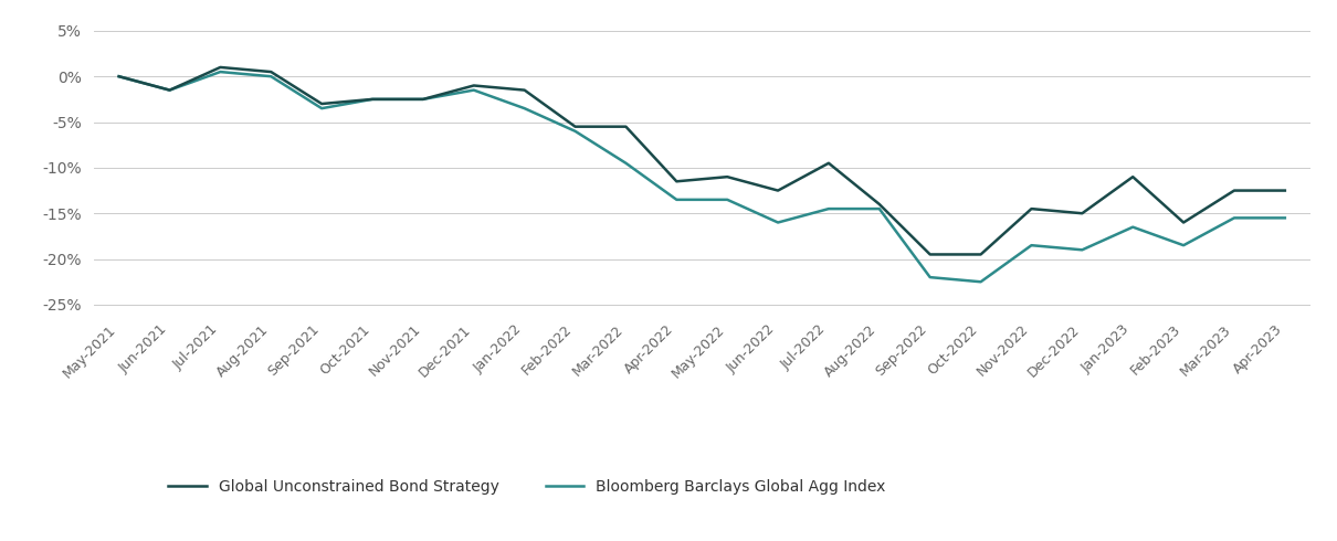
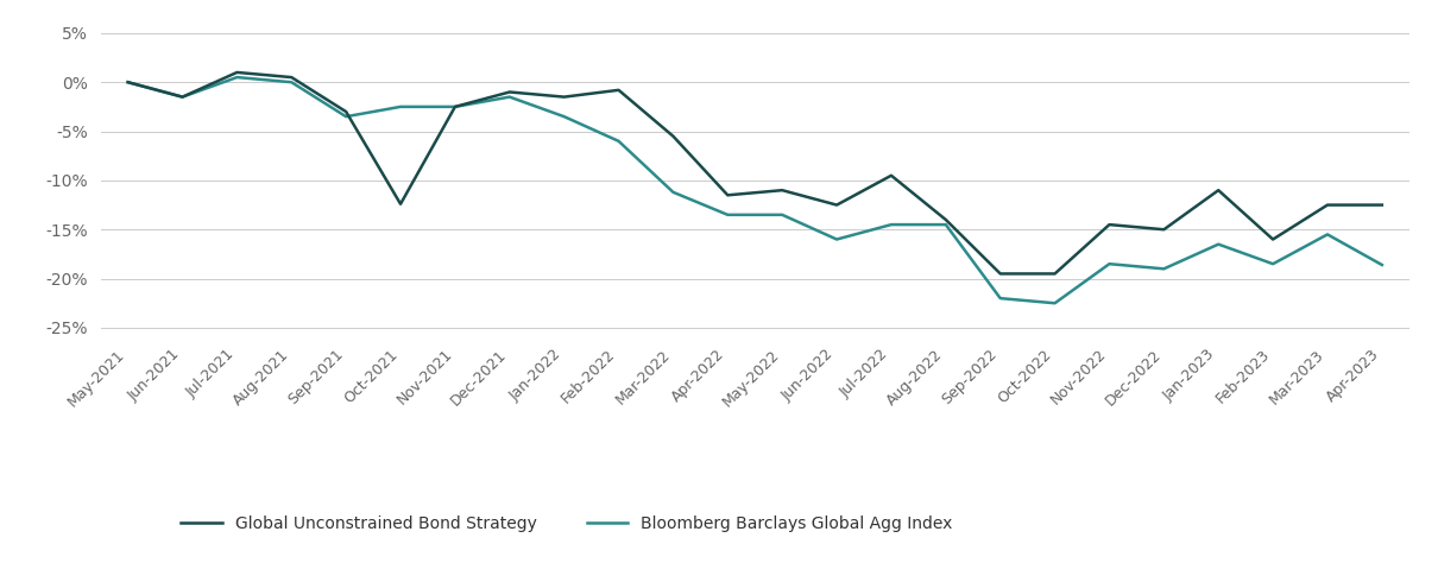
Global Unconstrained Bond Strategy/Oct-2021: -2.5% -> -12.4%
Global Unconstrained Bond Strategy/Feb-2022: -5.5% -> -0.8%
Bloomberg Barclays Global Agg Index/Mar-2022: -9.5% -> -11.2%
Bloomberg Barclays Global Agg Index/Apr-2023: -15.5% -> -18.6%
